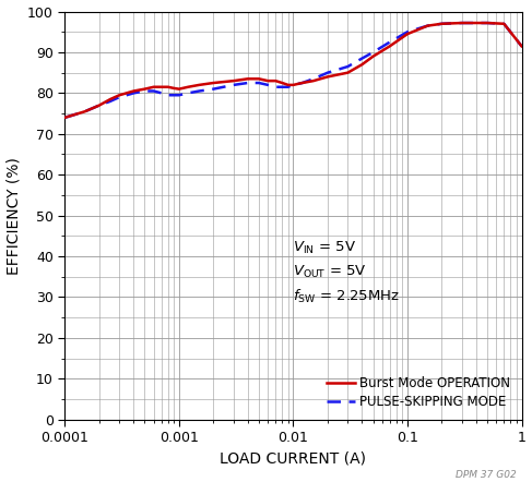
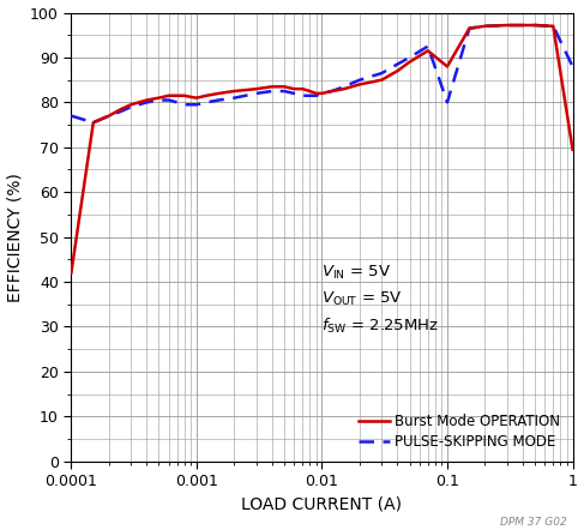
Burst Mode OPERATION/0.0001: 74.0 -> 42.0
PULSE-SKIPPING MODE/0.0001: 74.0 -> 77.0
Burst Mode OPERATION/0.1: 94.5 -> 88.0
PULSE-SKIPPING MODE/0.1: 95.0 -> 80.0
Burst Mode OPERATION/1: 91.5 -> 69.5
PULSE-SKIPPING MODE/1: 91.5 -> 88.0
